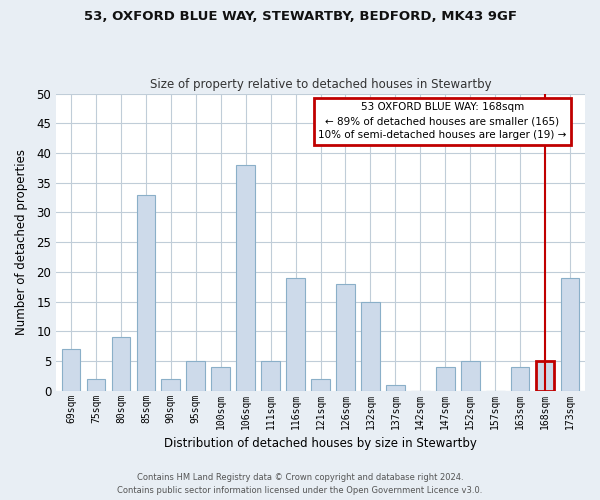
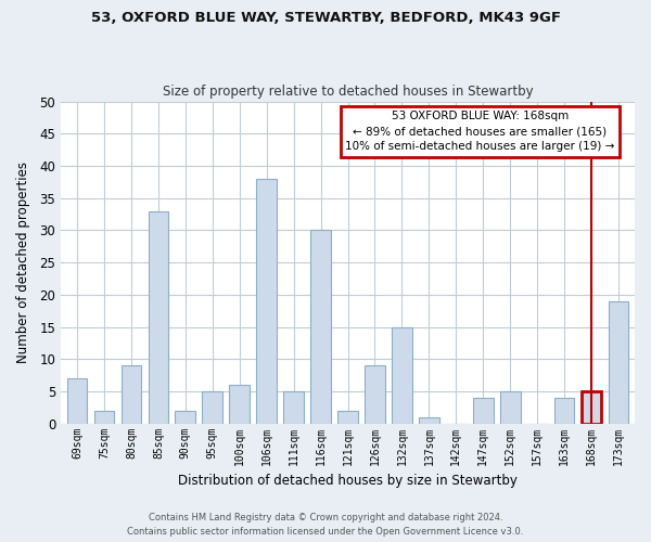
100sqm: 4 -> 6
116sqm: 19 -> 30
126sqm: 18 -> 9
